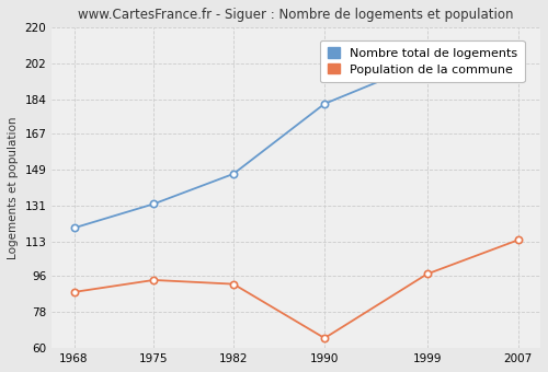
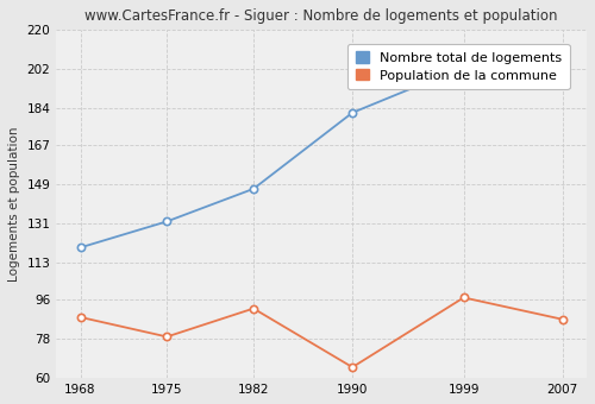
Population de la commune/1975: 94 -> 79
Population de la commune/2007: 114 -> 87
